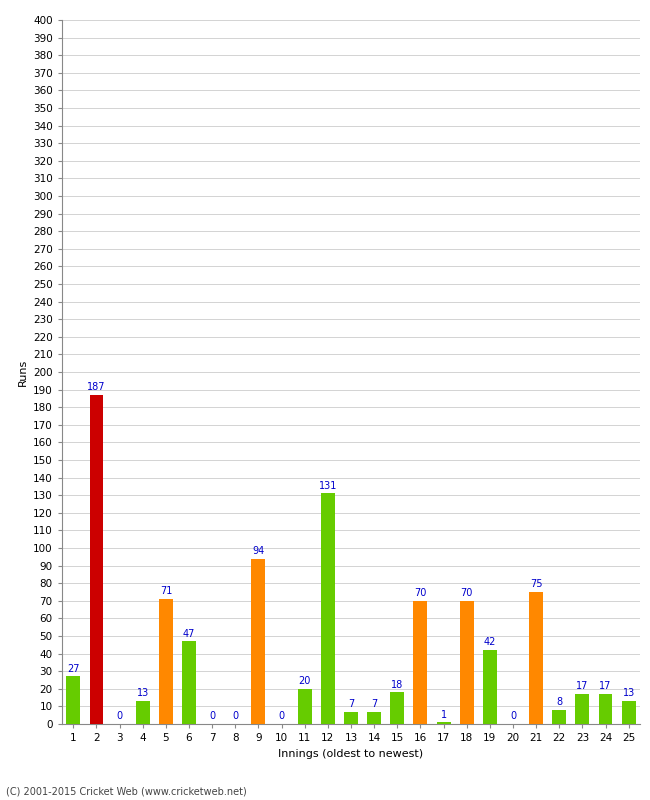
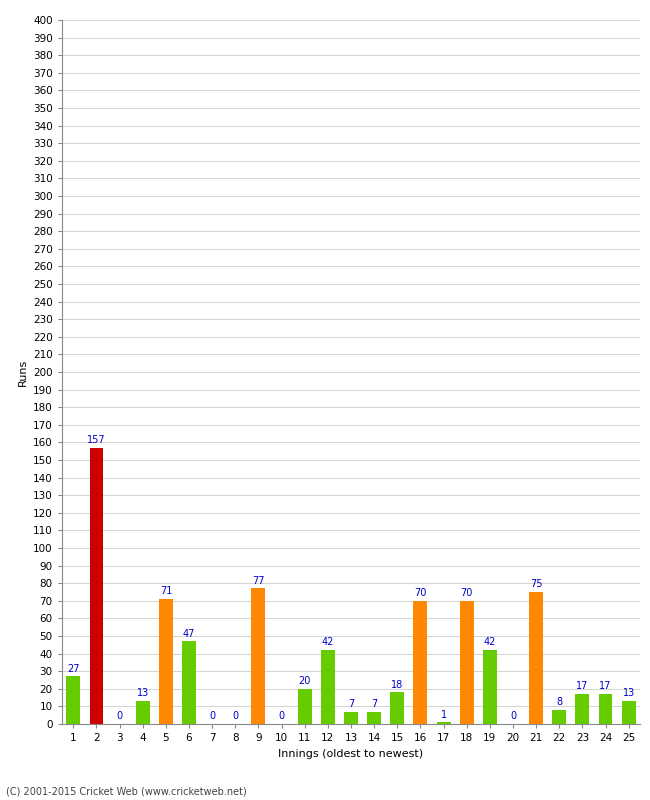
2: 187 -> 157
9: 94 -> 77
12: 131 -> 42
